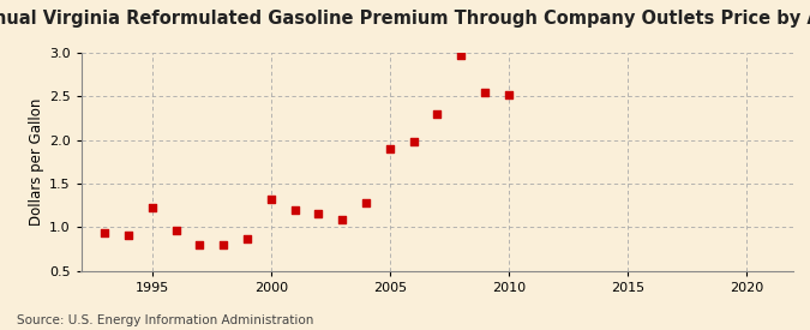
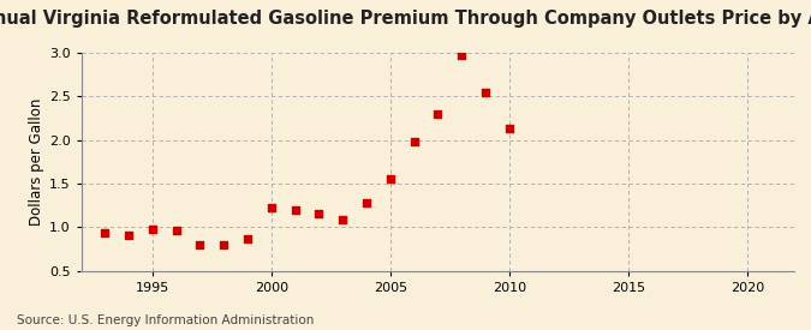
1995: 1.22 -> 0.97
2000: 1.32 -> 1.22
2005: 1.90 -> 1.56
2010: 2.52 -> 2.13
